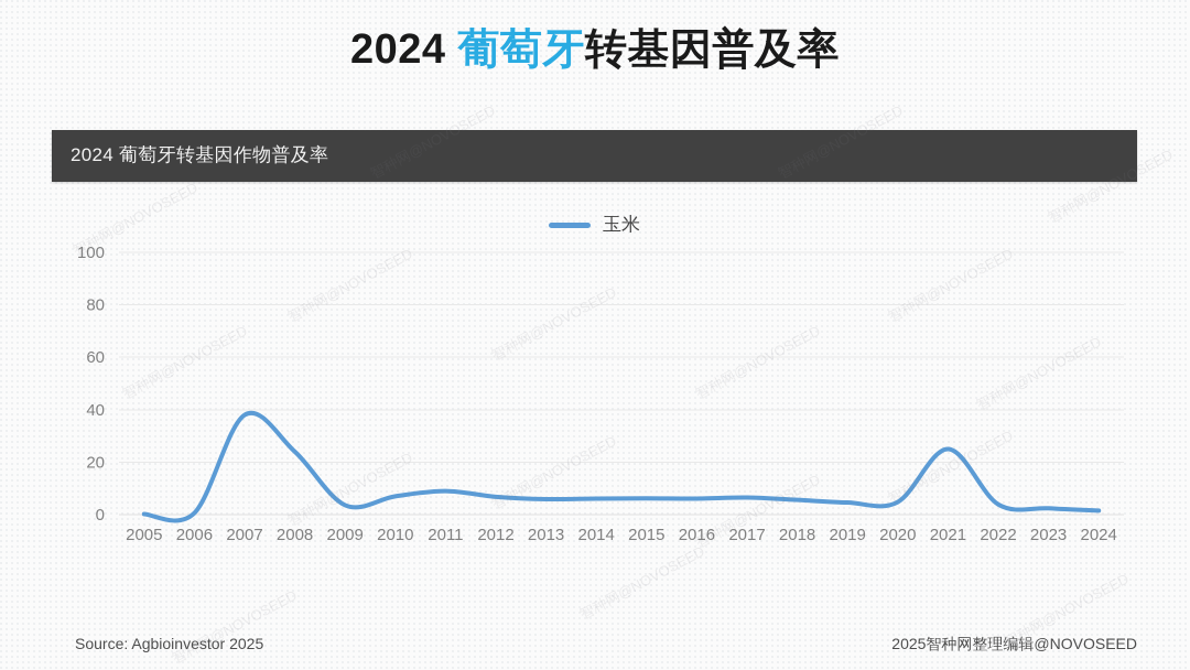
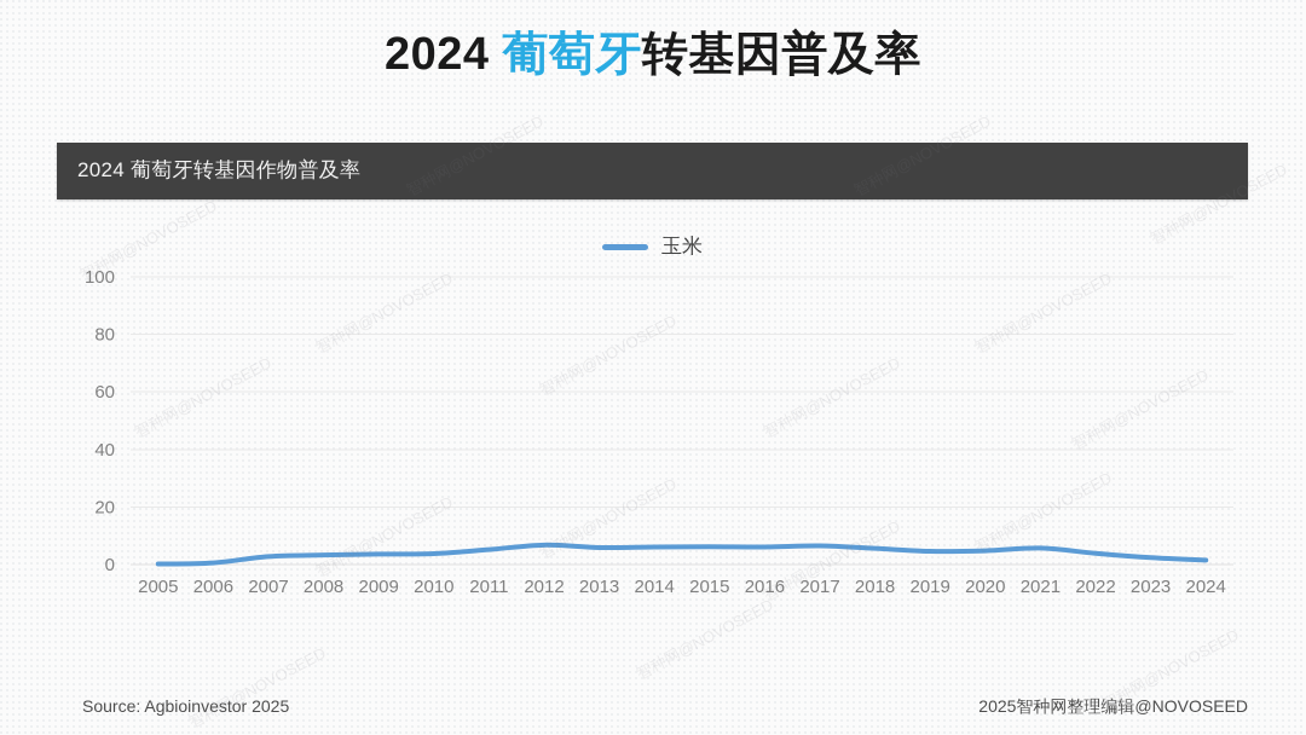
2007: 38 -> 3
2008: 24 -> 3
2010: 7 -> 4
2011: 9 -> 5
2021: 25 -> 6
